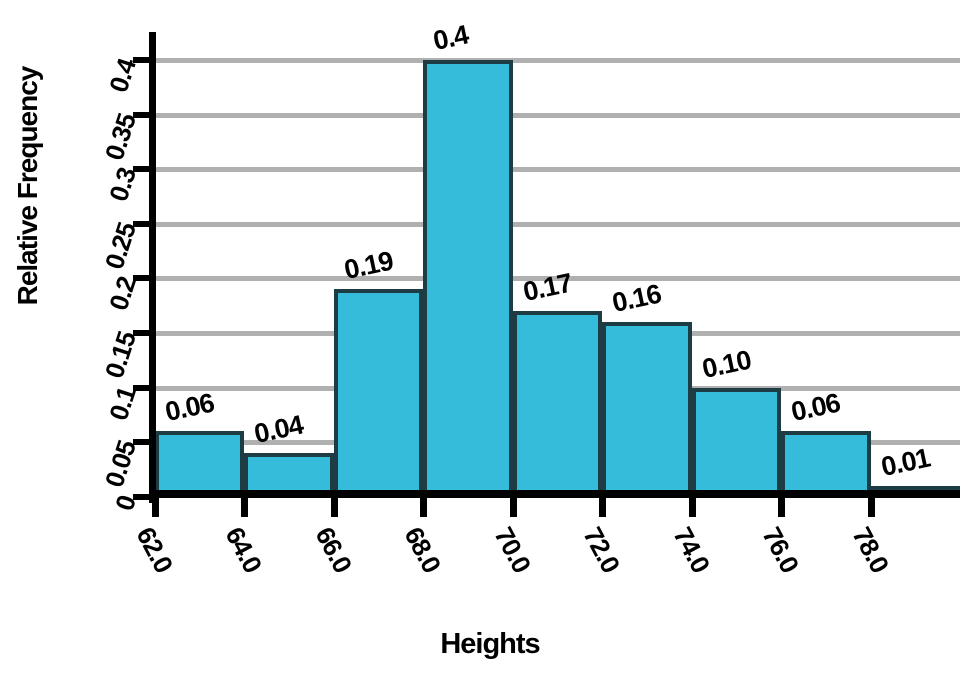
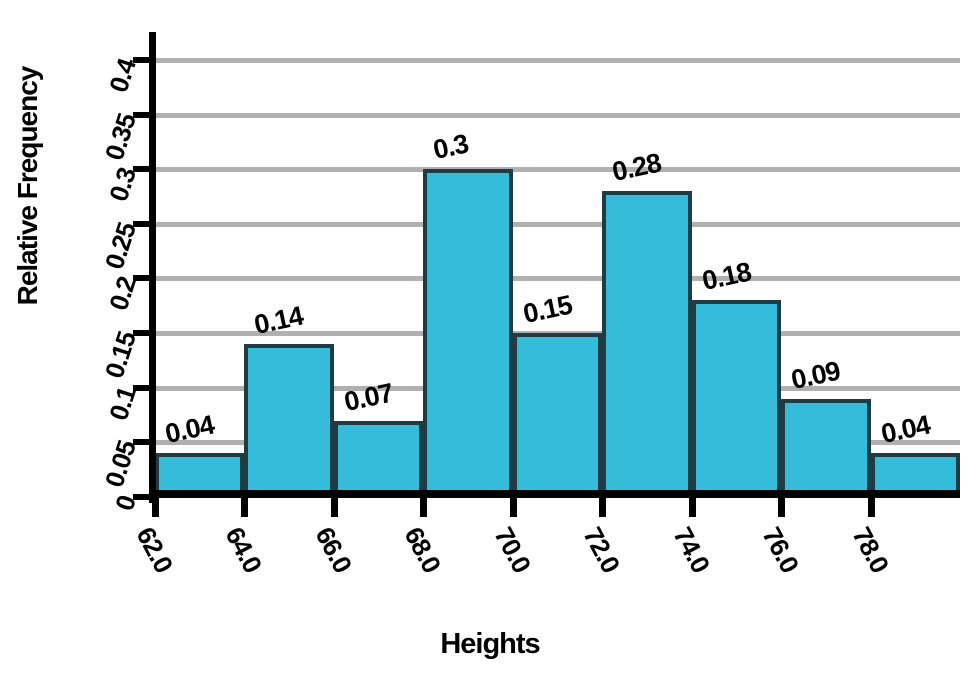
62.0: 0.06 -> 0.04
64.0: 0.04 -> 0.14
66.0: 0.19 -> 0.07
68.0: 0.4 -> 0.3
70.0: 0.17 -> 0.15
72.0: 0.16 -> 0.28
74.0: 0.10 -> 0.18
76.0: 0.06 -> 0.09
78.0: 0.01 -> 0.04
